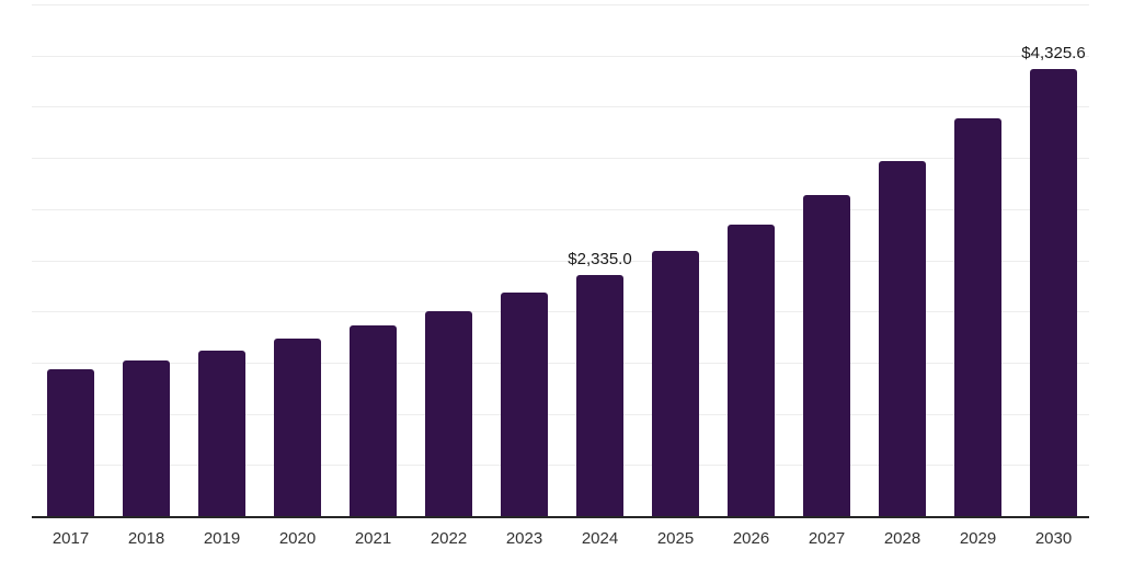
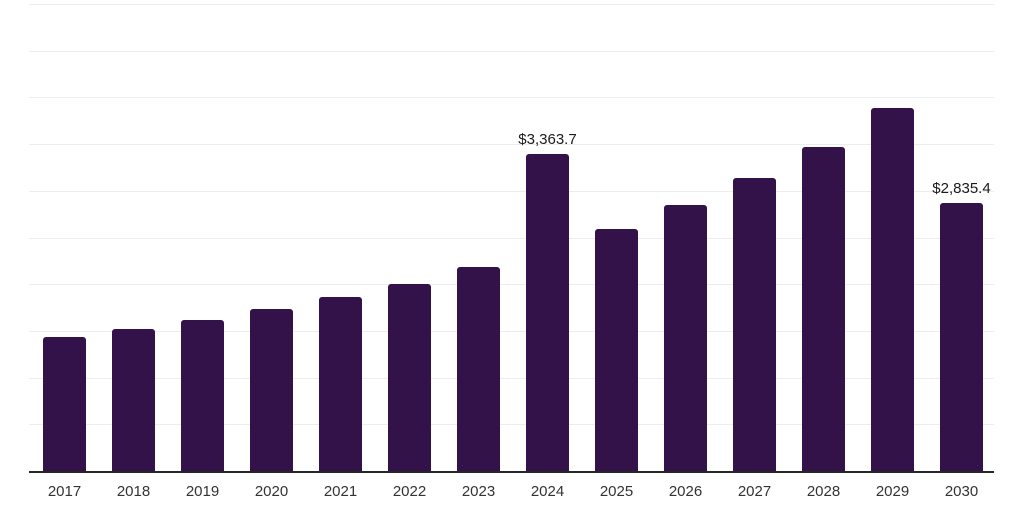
2024: $2,335.0 -> $3,363.7
2030: $4,325.6 -> $2,835.4
